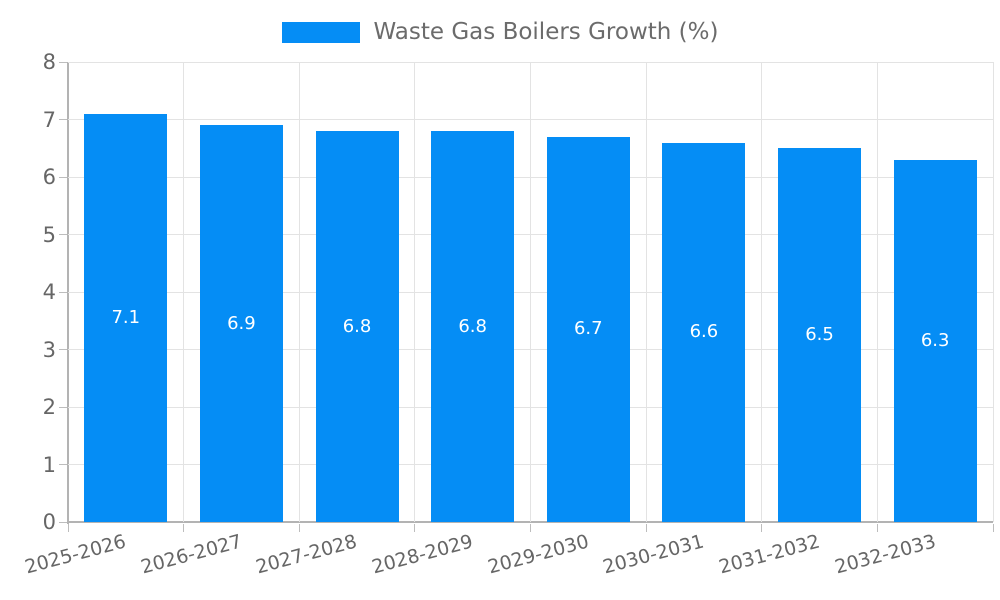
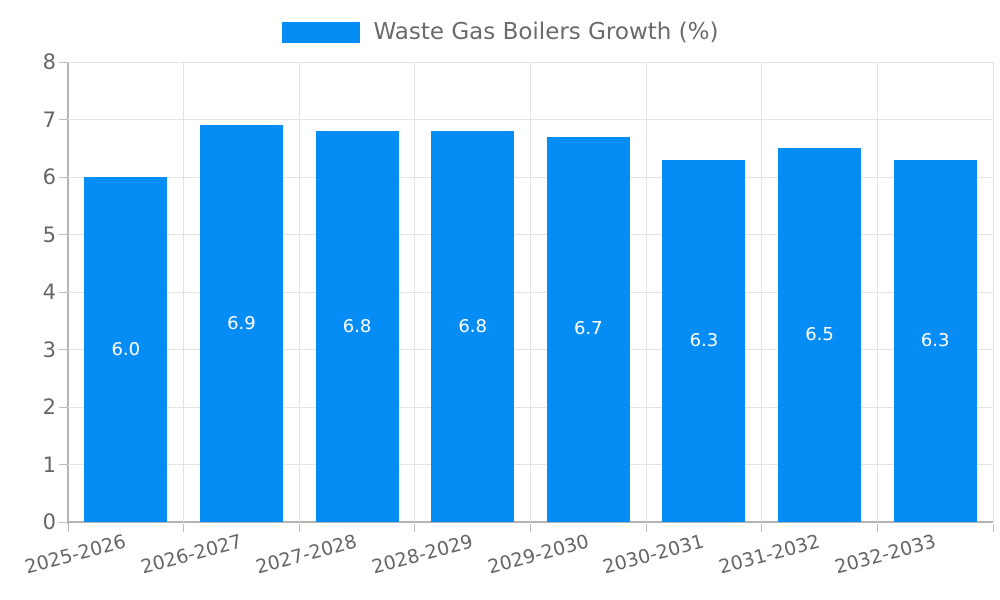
2025-2026: 7.1 -> 6.0
2030-2031: 6.6 -> 6.3
